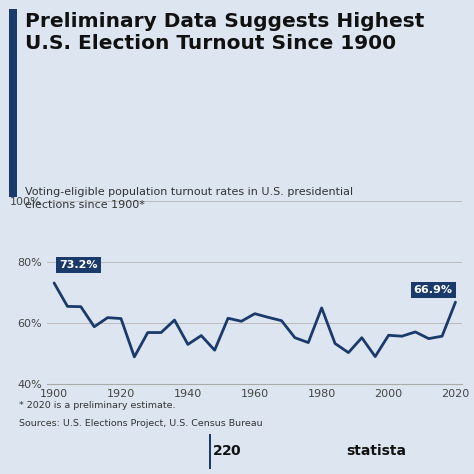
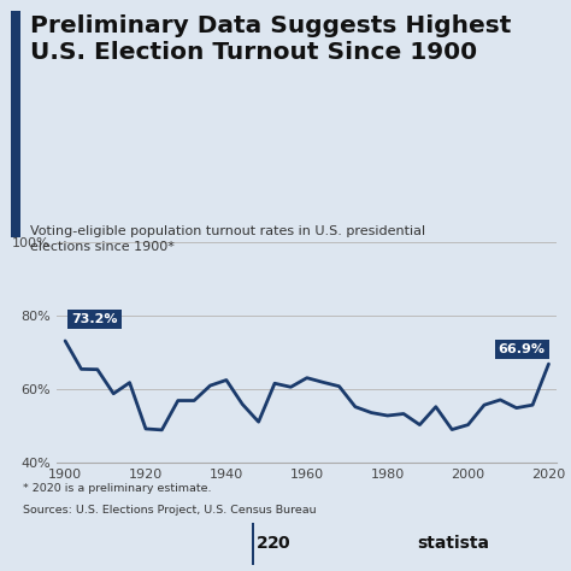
1920: 61.5% -> 49.2%
1940: 53.0% -> 62.5%
1980: 65.0% -> 52.8%
2000: 56.0% -> 50.3%
